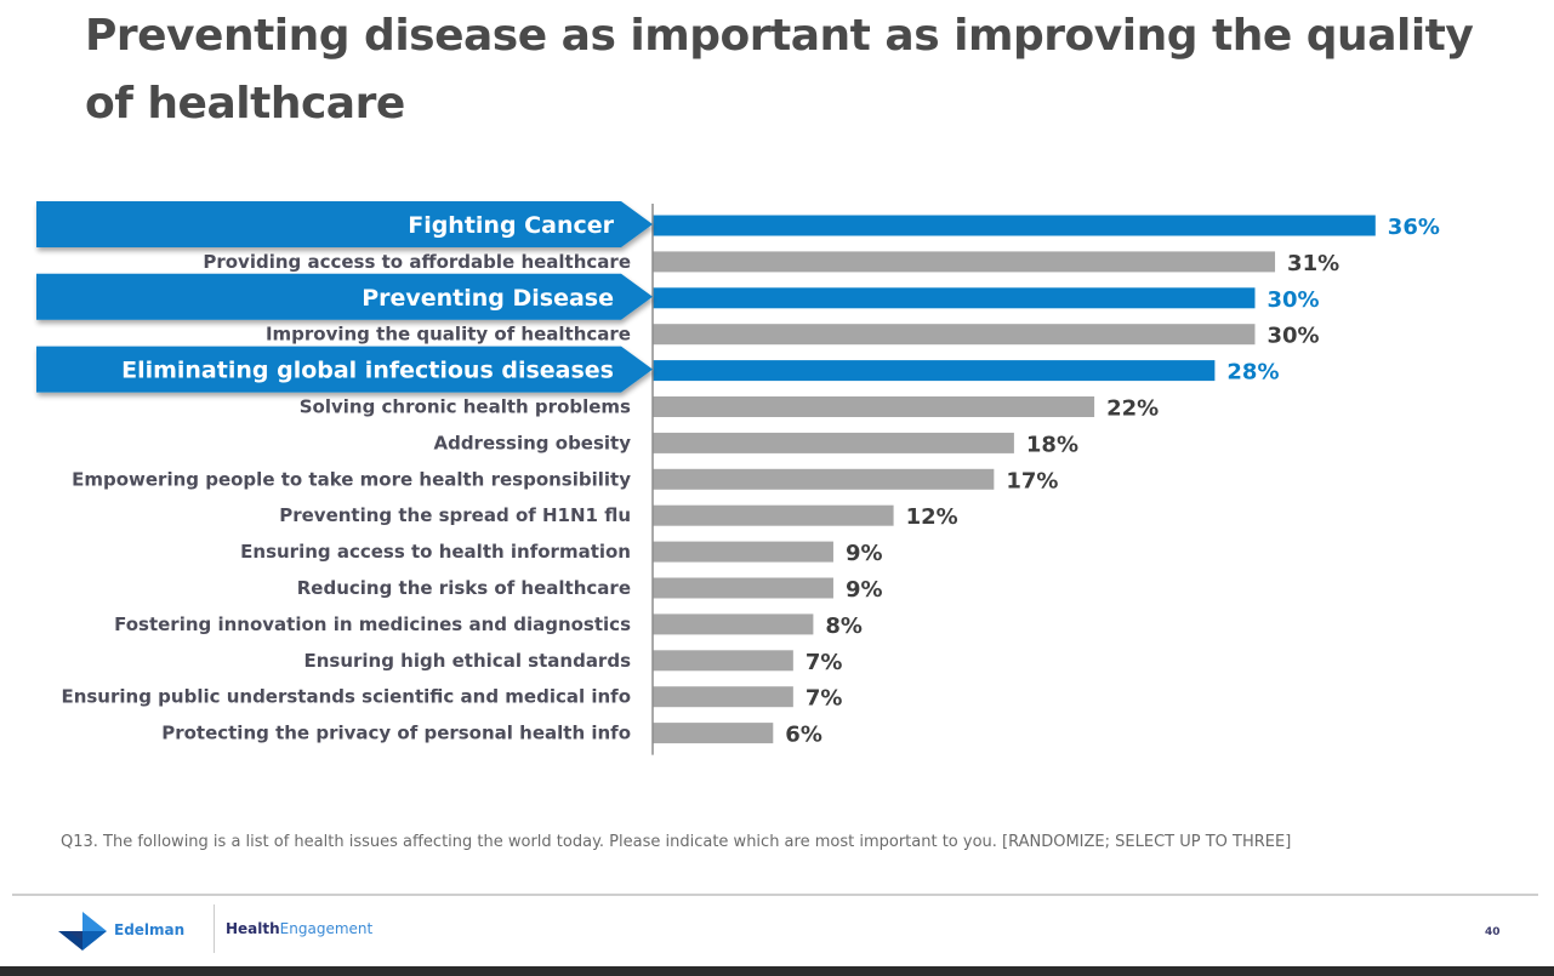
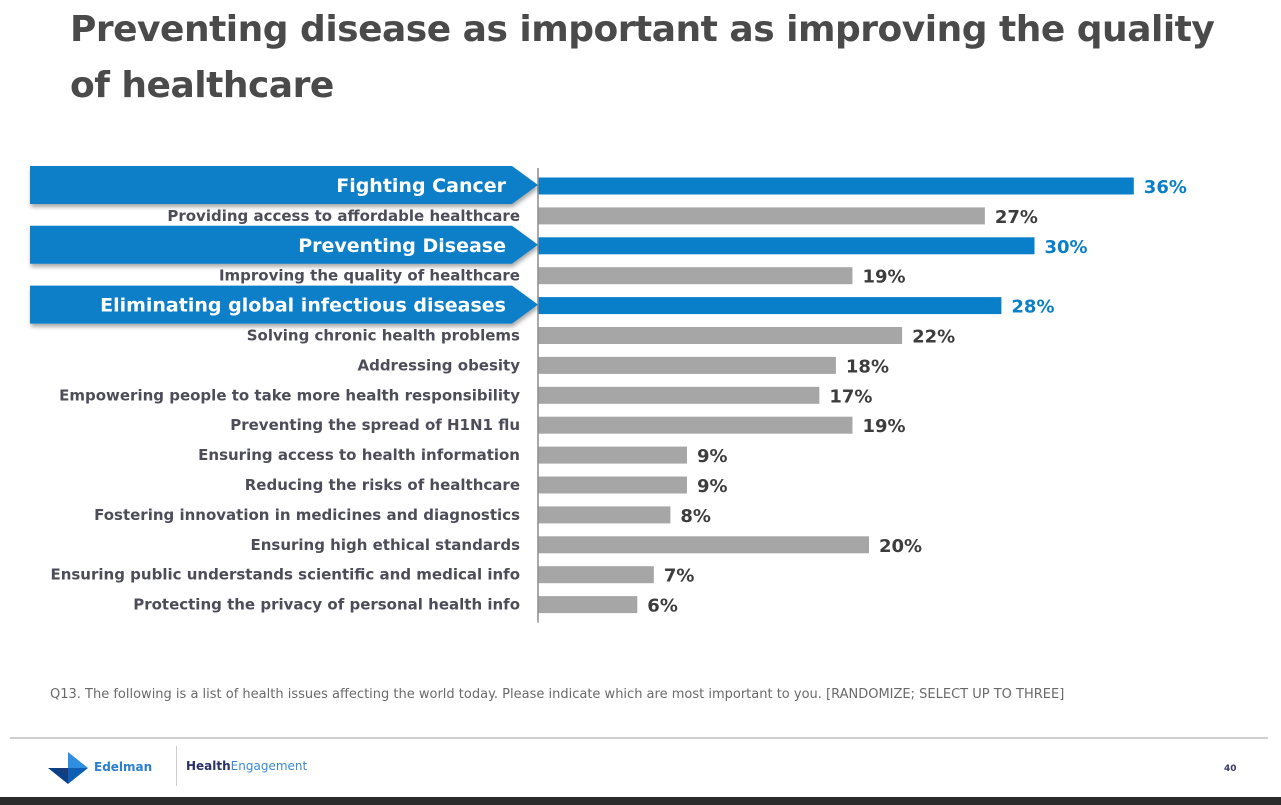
Providing access to affordable healthcare: 31% -> 27%
Improving the quality of healthcare: 30% -> 19%
Preventing the spread of H1N1 flu: 12% -> 19%
Ensuring high ethical standards: 7% -> 20%
